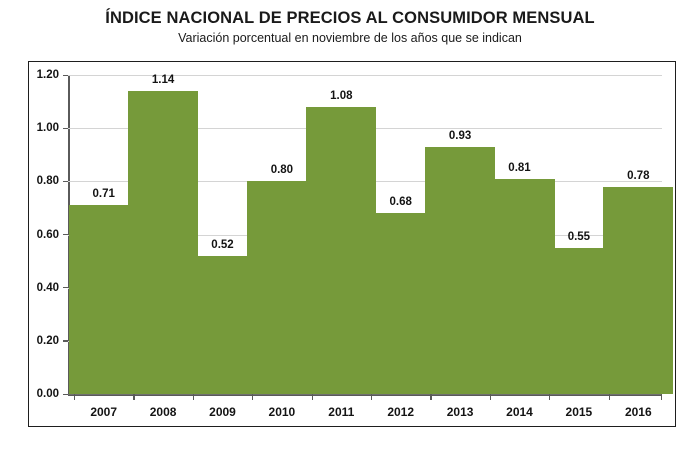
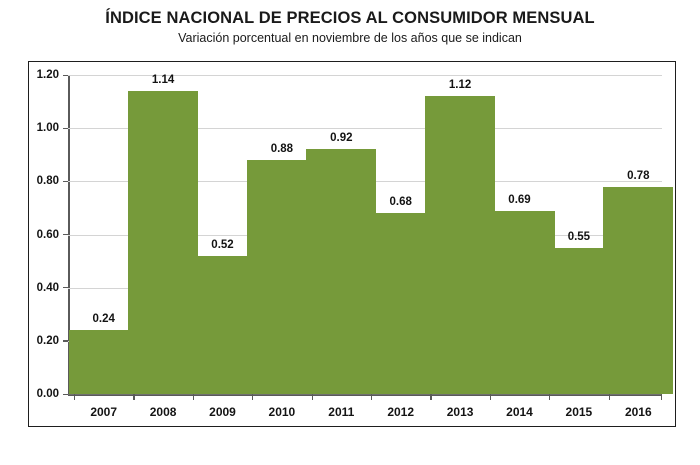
2007: 0.71 -> 0.24
2010: 0.80 -> 0.88
2011: 1.08 -> 0.92
2013: 0.93 -> 1.12
2014: 0.81 -> 0.69
